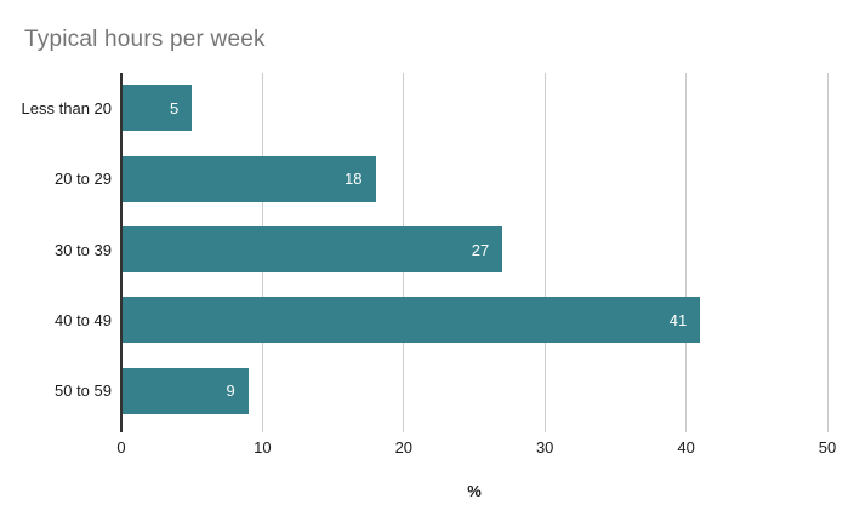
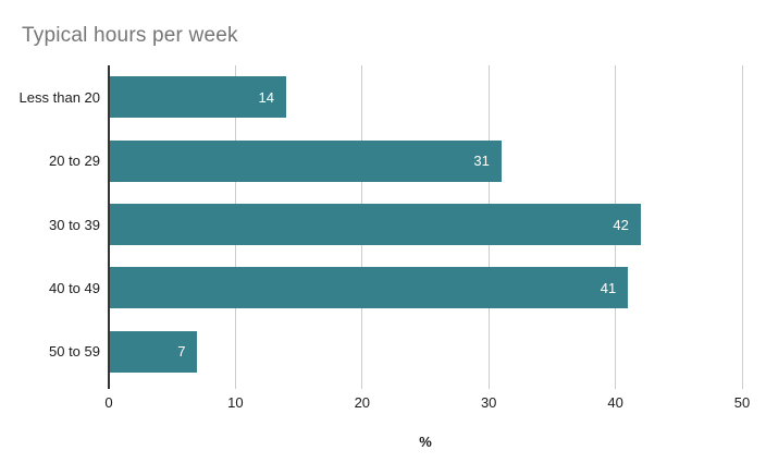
Less than 20: 5 -> 14
20 to 29: 18 -> 31
30 to 39: 27 -> 42
50 to 59: 9 -> 7
